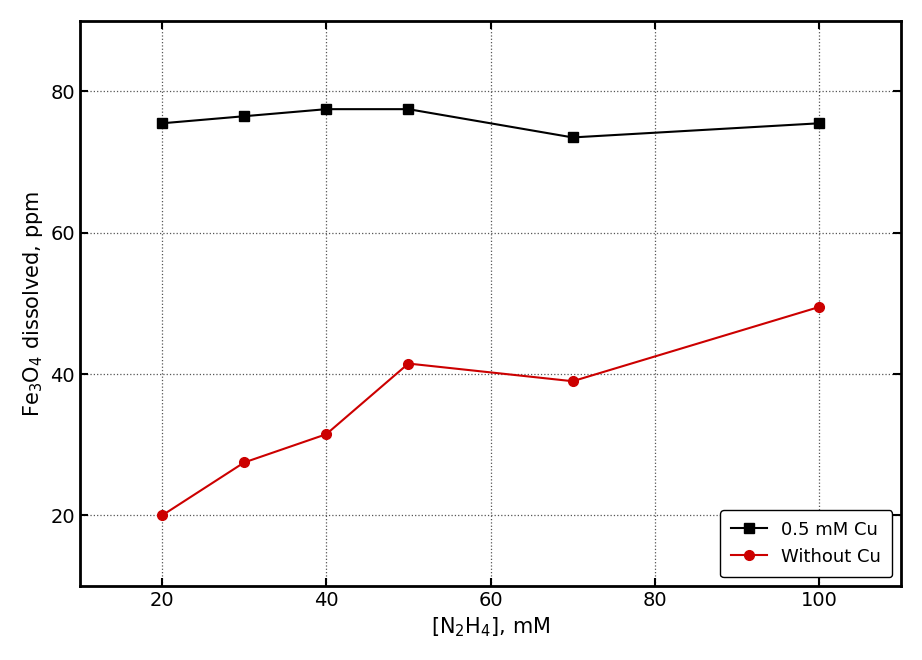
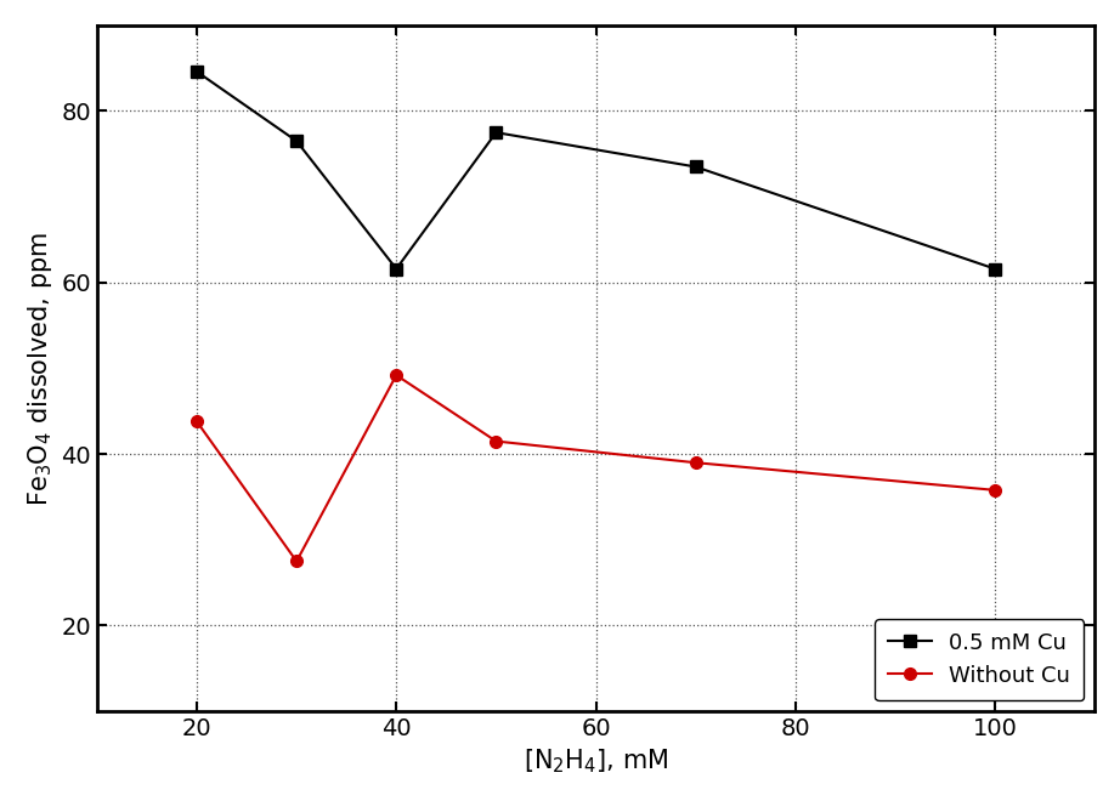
0.5 mM Cu/20: 75.5 -> 84.6
Without Cu/20: 20.0 -> 43.8
0.5 mM Cu/40: 77.5 -> 61.6
Without Cu/40: 31.5 -> 49.2
0.5 mM Cu/100: 75.5 -> 61.6
Without Cu/100: 49.5 -> 35.8
